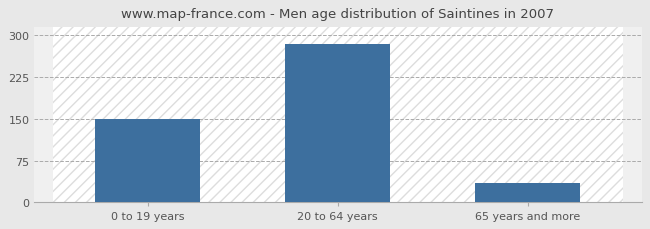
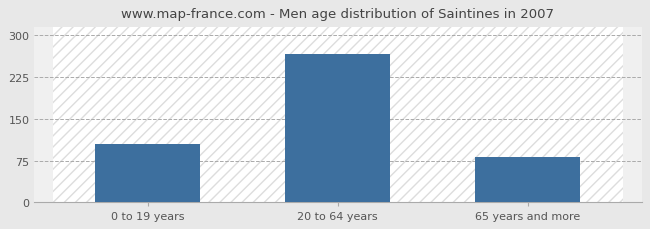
0 to 19 years: 150 -> 104
20 to 64 years: 285 -> 266
65 years and more: 35 -> 82
